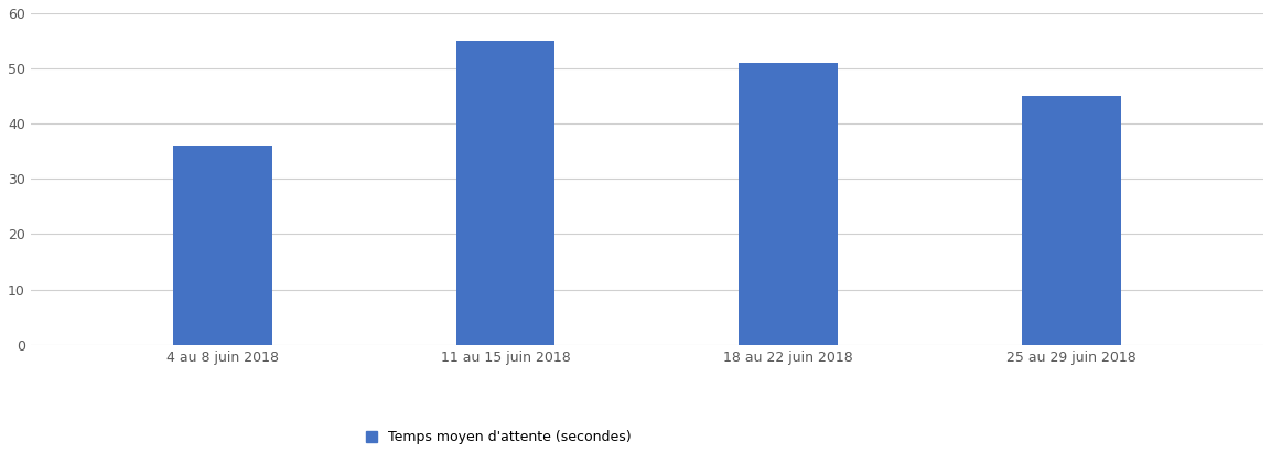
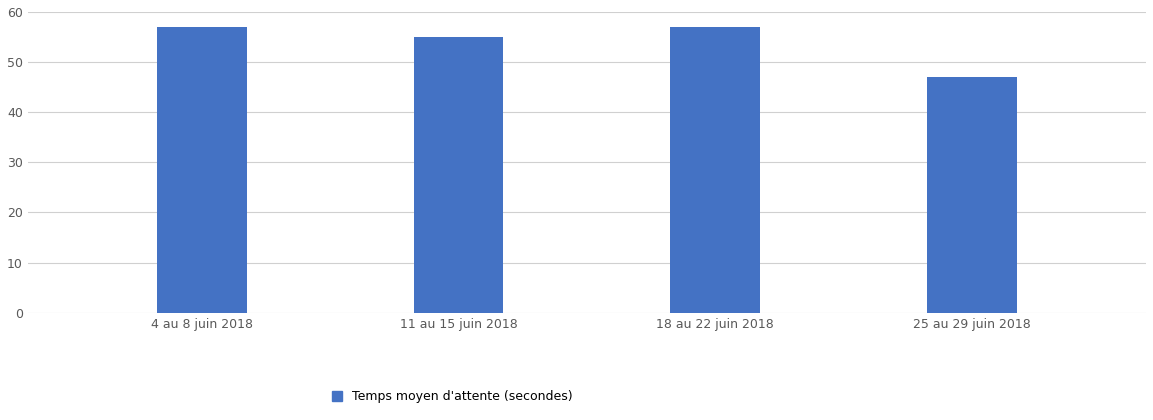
4 au 8 juin 2018: 36 -> 57
18 au 22 juin 2018: 51 -> 57
25 au 29 juin 2018: 45 -> 47
